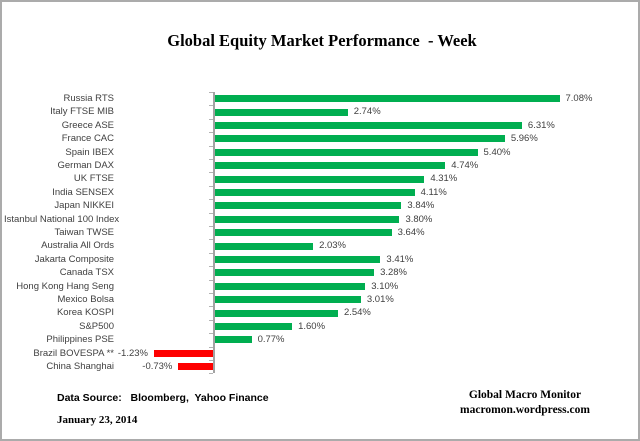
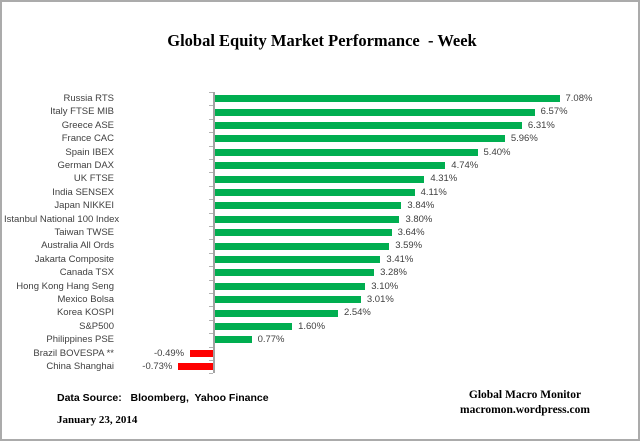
Italy FTSE MIB: 2.74% -> 6.57%
Australia All Ords: 2.03% -> 3.59%
Brazil BOVESPA **: -1.23% -> -0.49%
